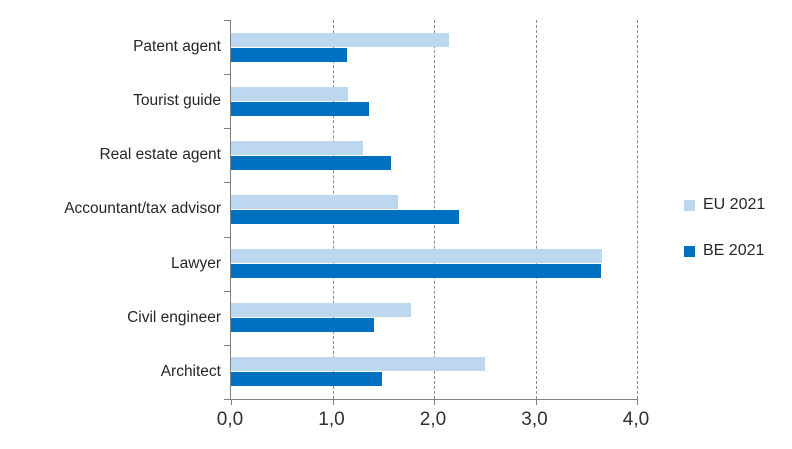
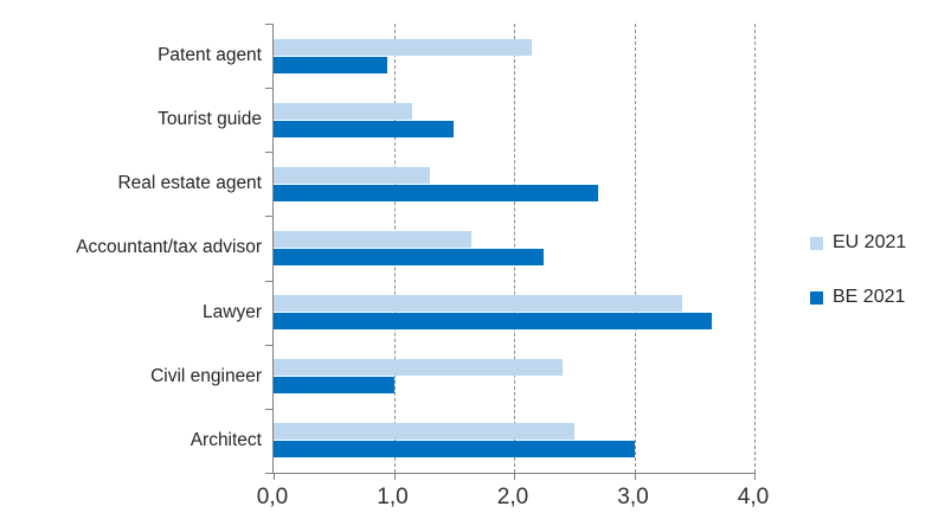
BE 2021/Patent agent: 1,14 -> 0,95
BE 2021/Tourist guide: 1,36 -> 1,50
BE 2021/Real estate agent: 1,58 -> 2,70
EU 2021/Lawyer: 3,66 -> 3,40
EU 2021/Civil engineer: 1,77 -> 2,40
BE 2021/Civil engineer: 1,41 -> 1,00
BE 2021/Architect: 1,49 -> 3,00
